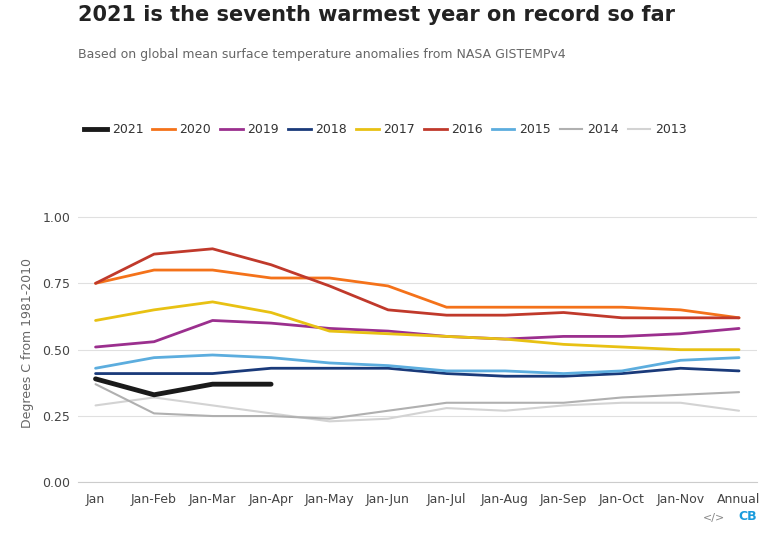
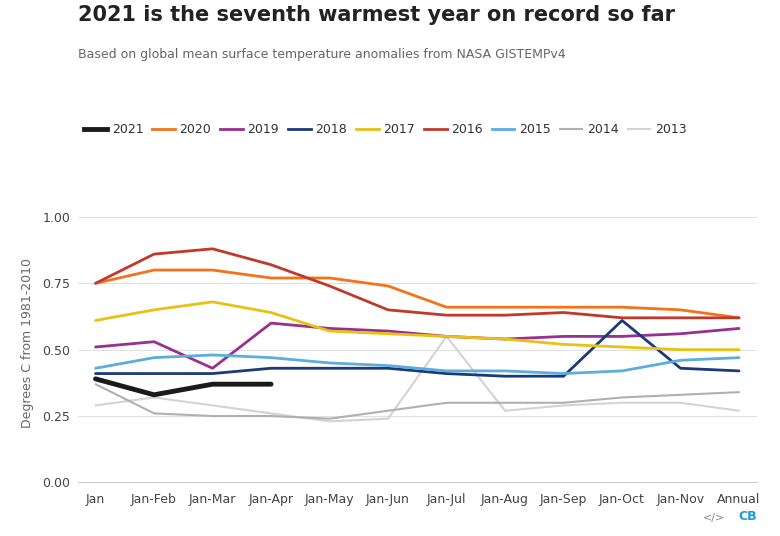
2019/Jan-Mar: 0.61 -> 0.43
2013/Jan-Jul: 0.28 -> 0.55
2018/Jan-Oct: 0.41 -> 0.61
